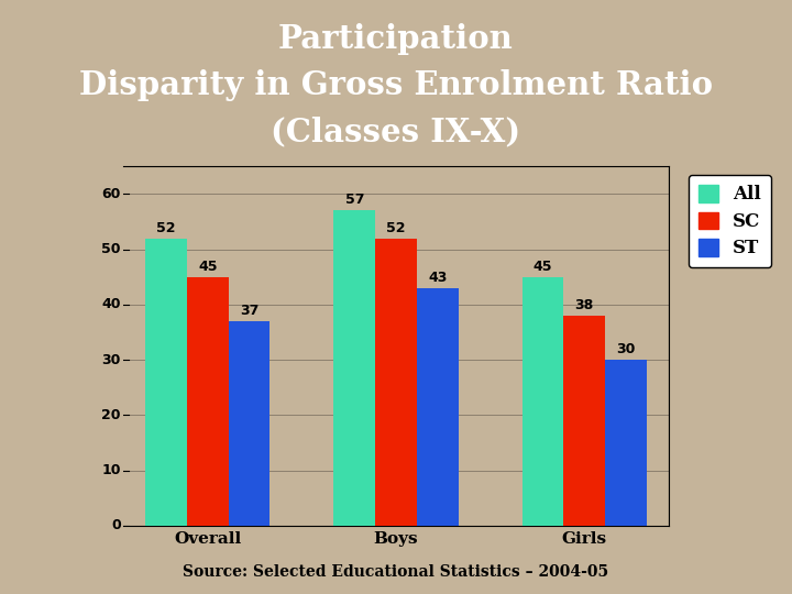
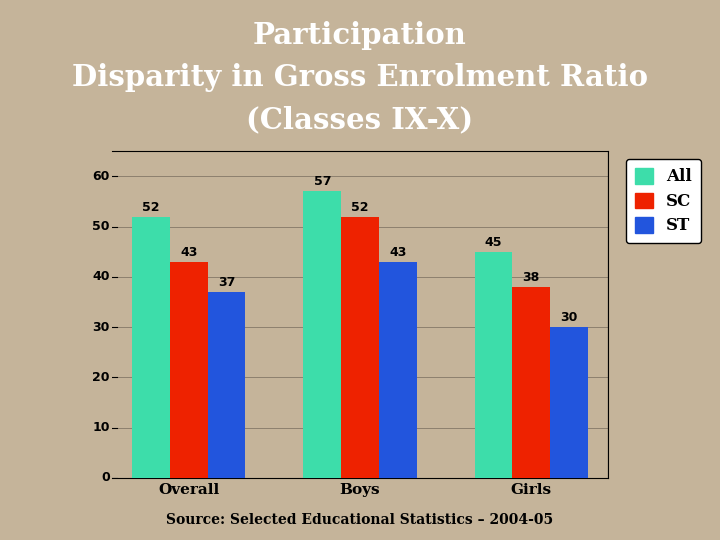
SC/Overall: 45 -> 43
